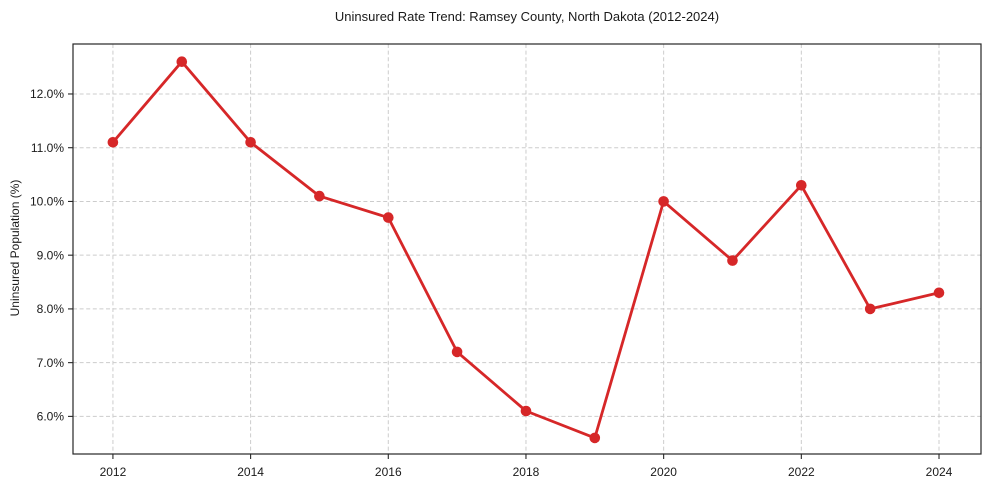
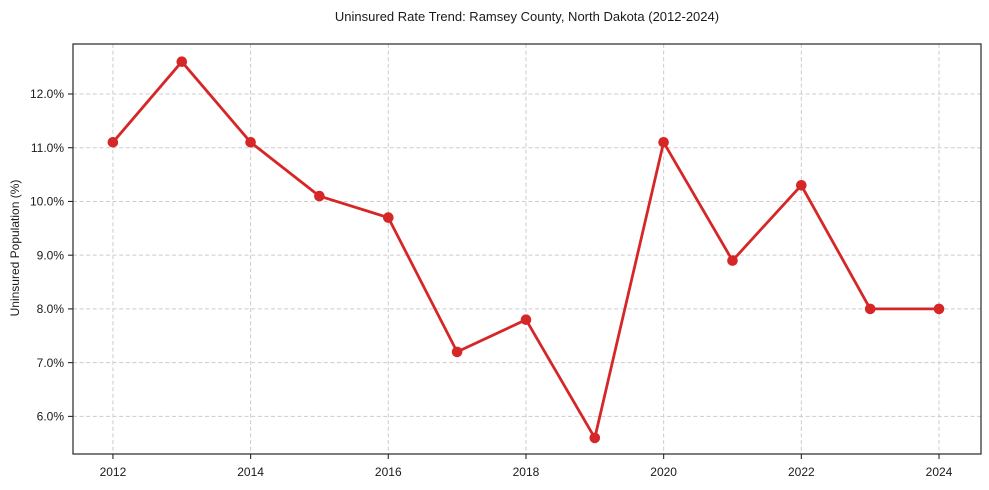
2018: 6.1% -> 7.8%
2020: 10.0% -> 11.1%
2024: 8.3% -> 8.0%
